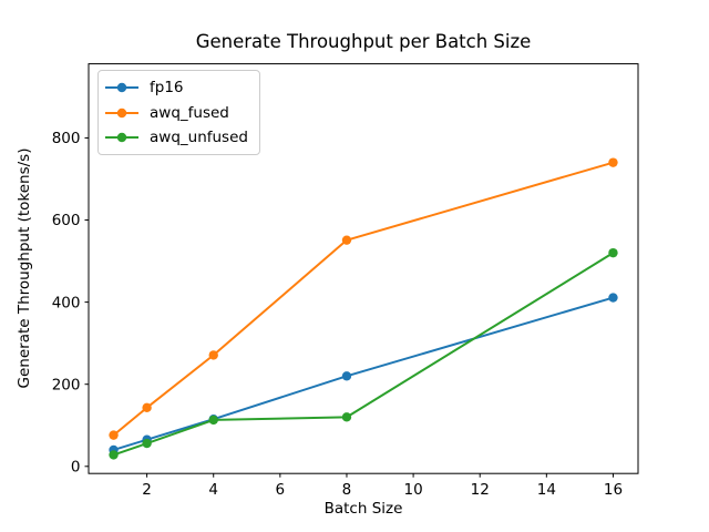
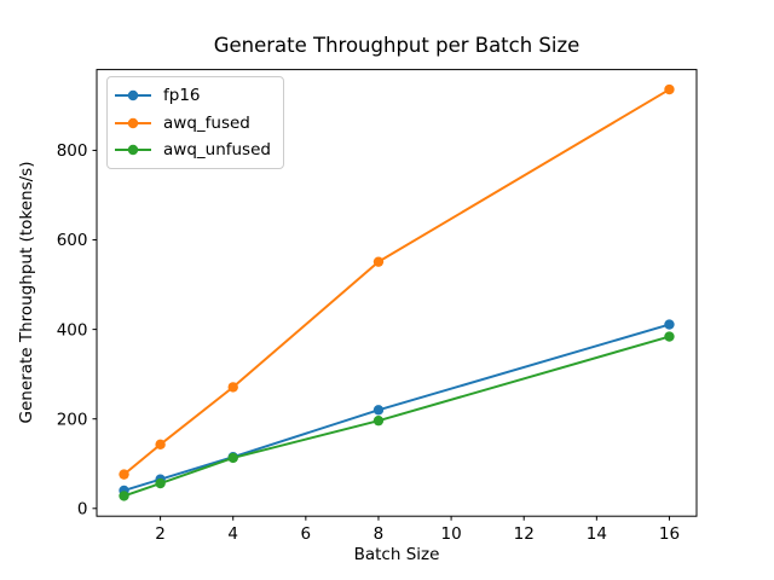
awq_unfused/8: 120 -> 200
awq_fused/16: 740 -> 940
awq_unfused/16: 520 -> 380
